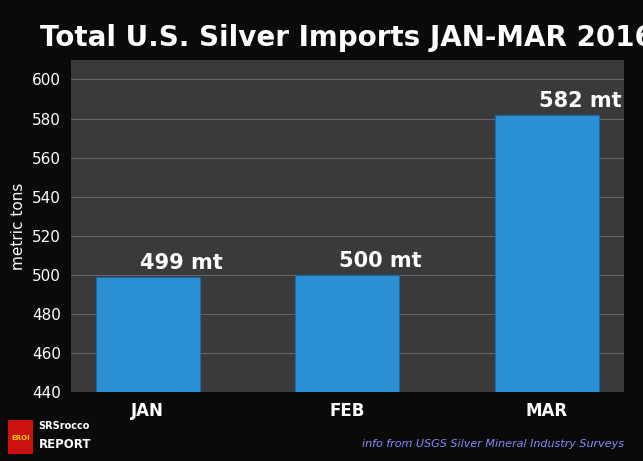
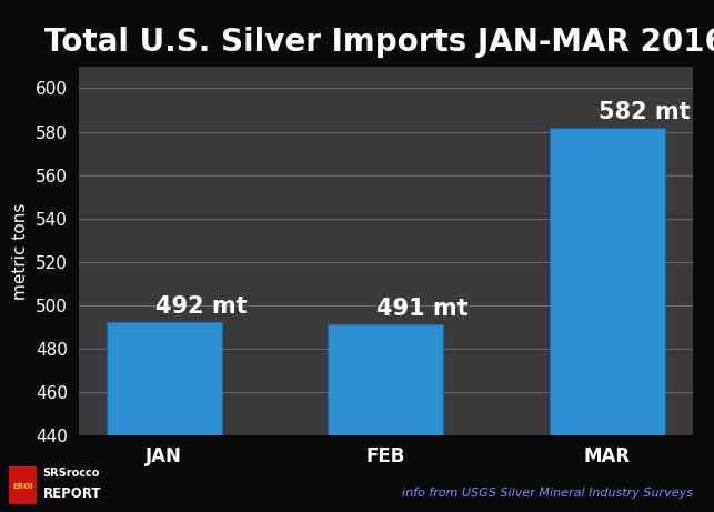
JAN: 499 -> 492
FEB: 500 -> 491
